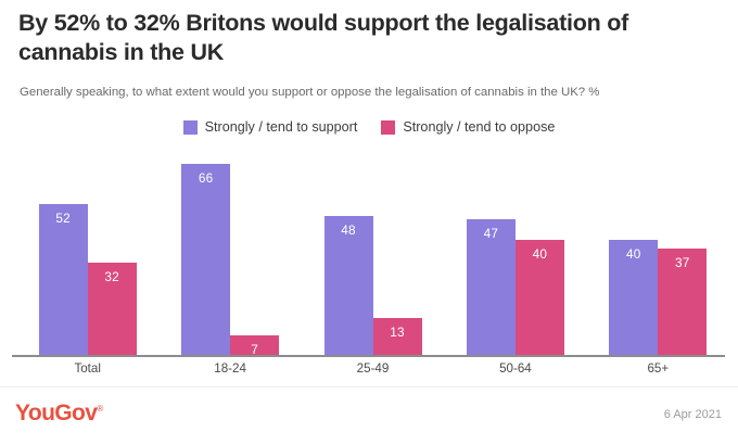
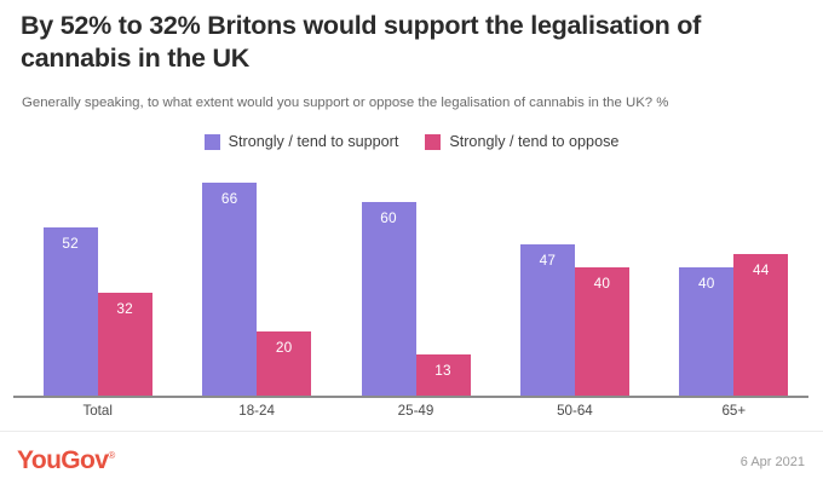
Strongly / tend to oppose/18-24: 7 -> 20
Strongly / tend to support/25-49: 48 -> 60
Strongly / tend to oppose/65+: 37 -> 44
